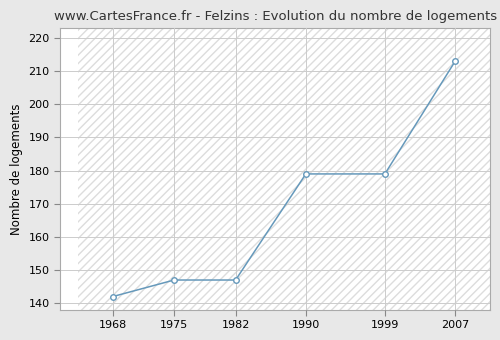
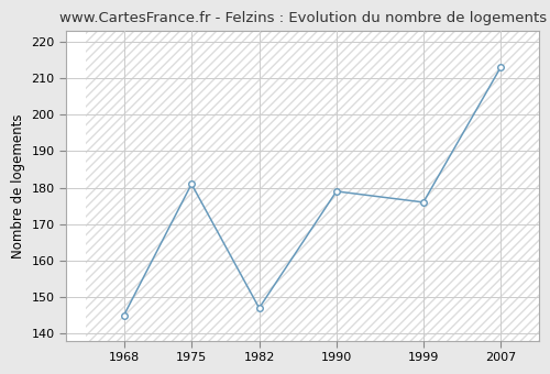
1968: 142 -> 145
1975: 147 -> 181
1999: 179 -> 176
